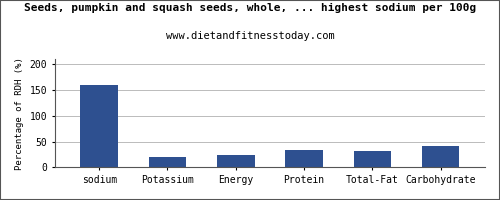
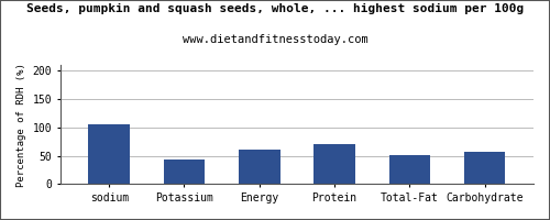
sodium: 160 -> 106
Potassium: 21 -> 44
Energy: 23 -> 60
Protein: 34 -> 70
Total-Fat: 32 -> 52
Carbohydrate: 42 -> 56
